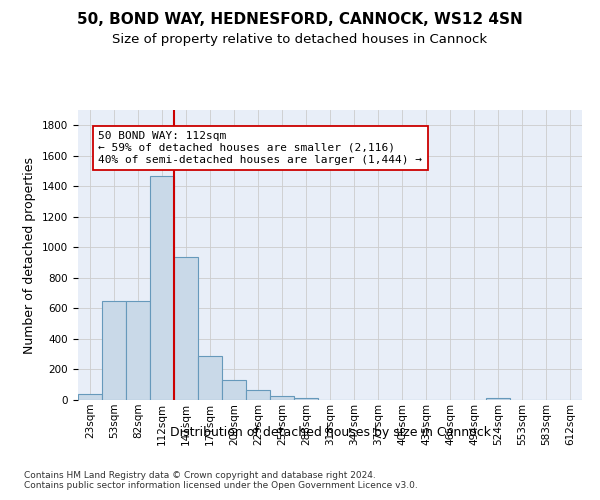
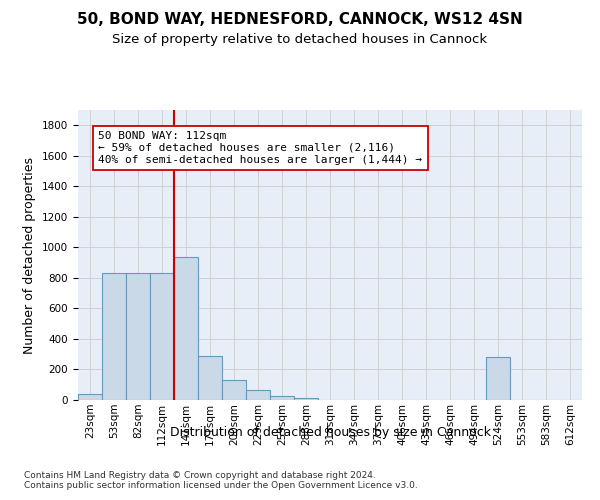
53sqm: 650 -> 830
82sqm: 650 -> 830
112sqm: 1470 -> 830
524sqm: 20 -> 280
